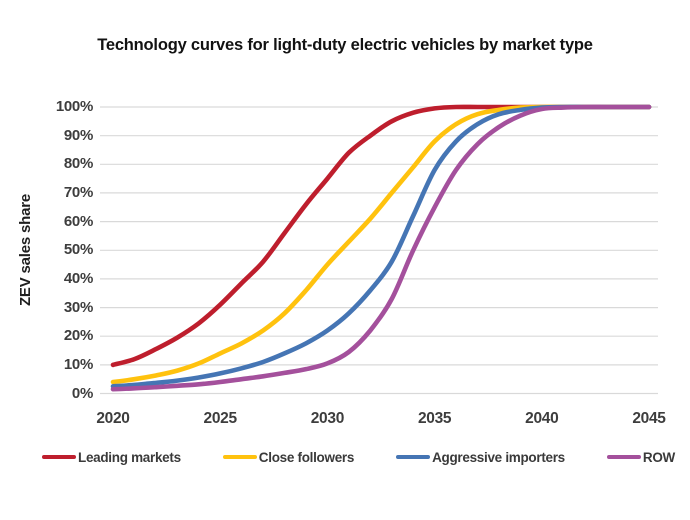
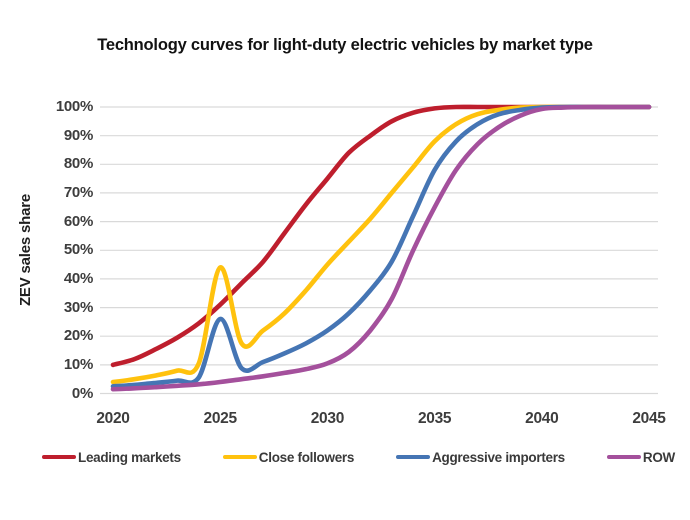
Close followers/2025: 14% -> 44%
Aggressive importers/2025: 7% -> 26%
